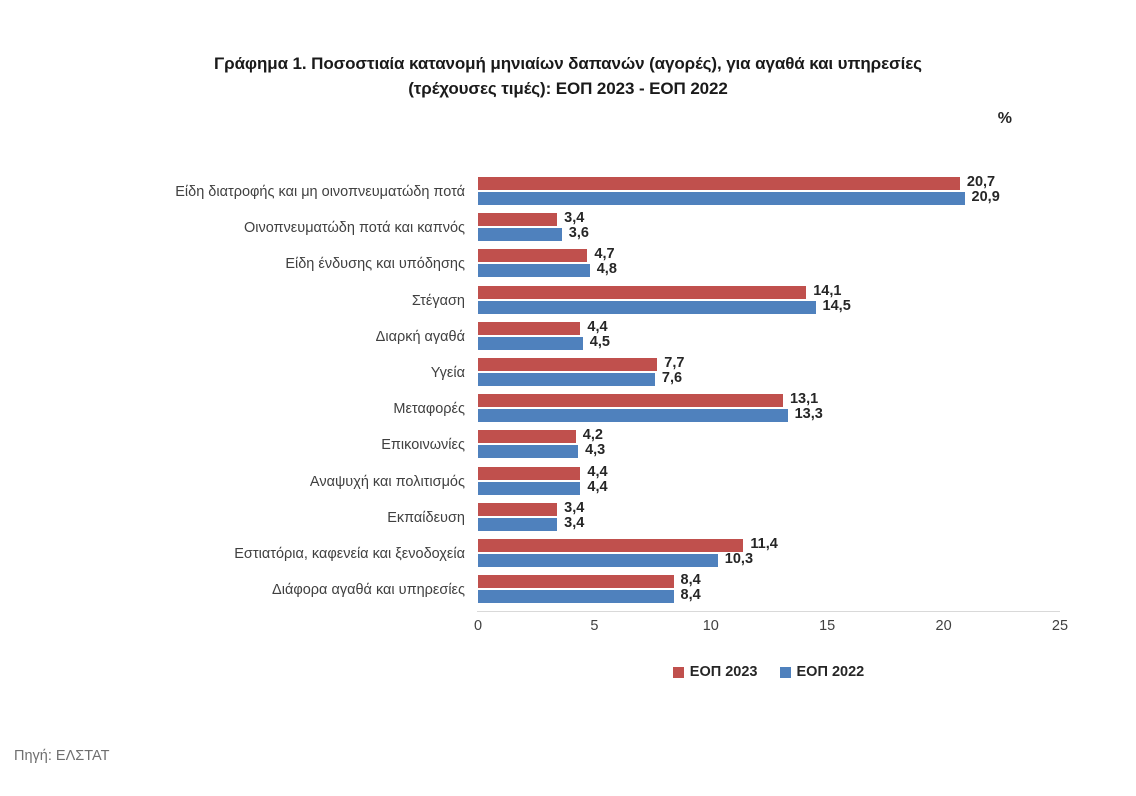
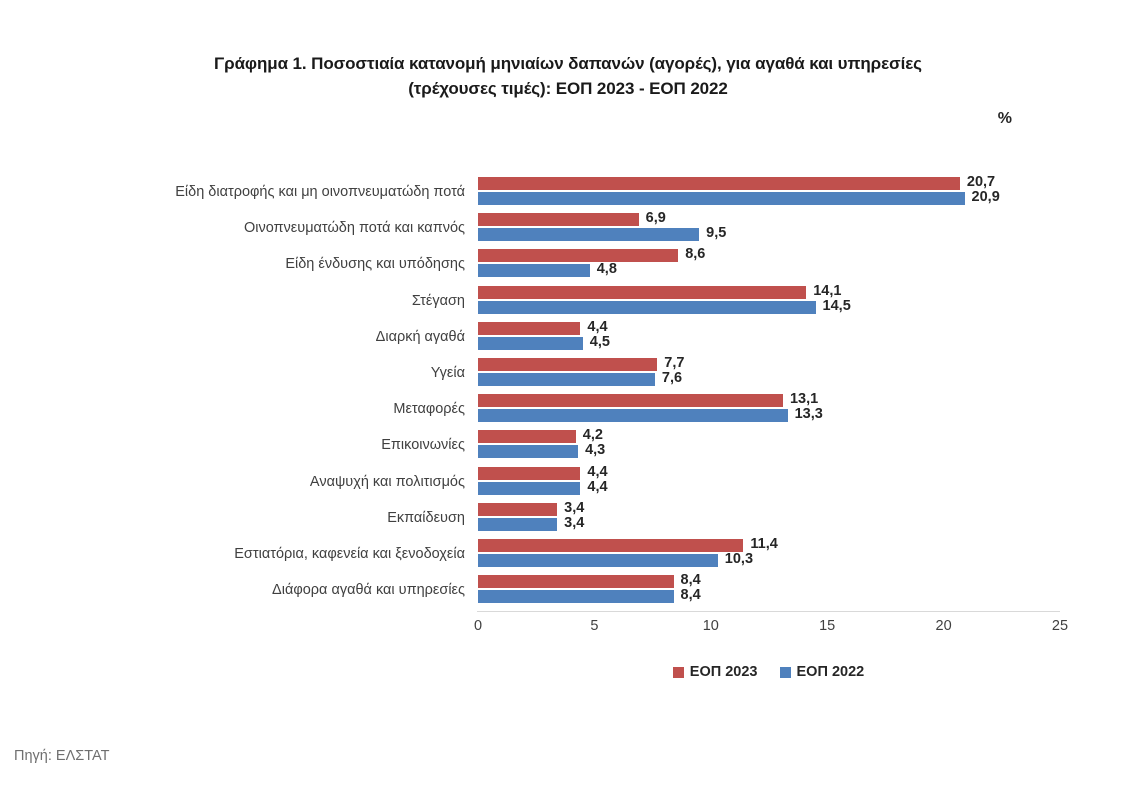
ΕΟΠ 2023/Οινοπνευματώδη ποτά και καπνός: 3,4 -> 6,9
ΕΟΠ 2022/Οινοπνευματώδη ποτά και καπνός: 3,6 -> 9,5
ΕΟΠ 2023/Είδη ένδυσης και υπόδησης: 4,7 -> 8,6
